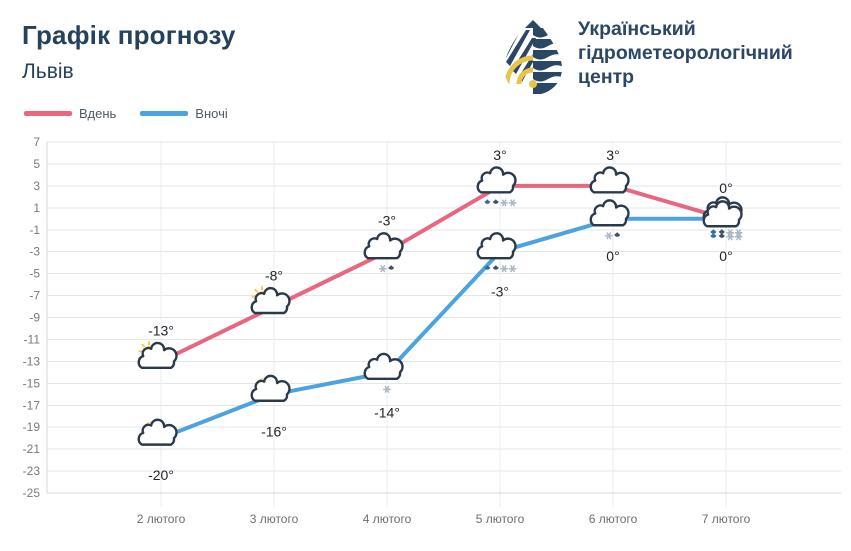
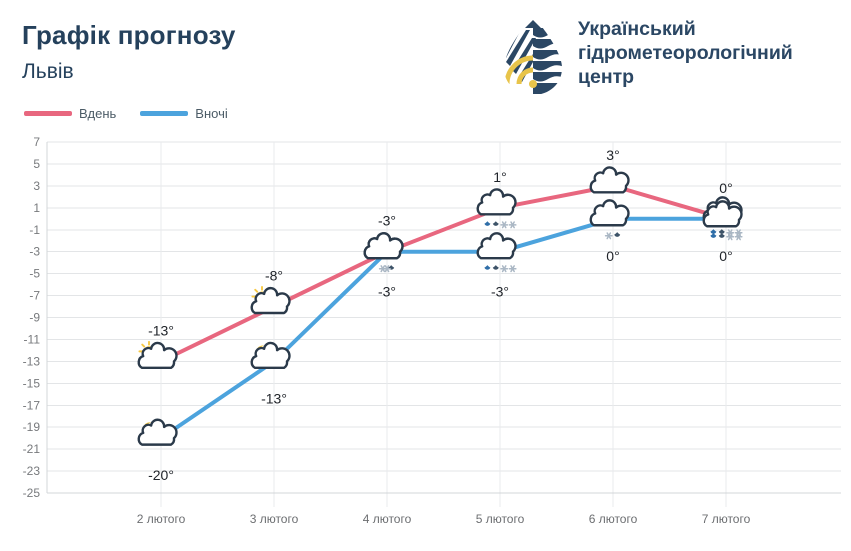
Вночі/3 лютого: -16° -> -13°
Вночі/4 лютого: -14° -> -3°
Вдень/5 лютого: 3° -> 1°
